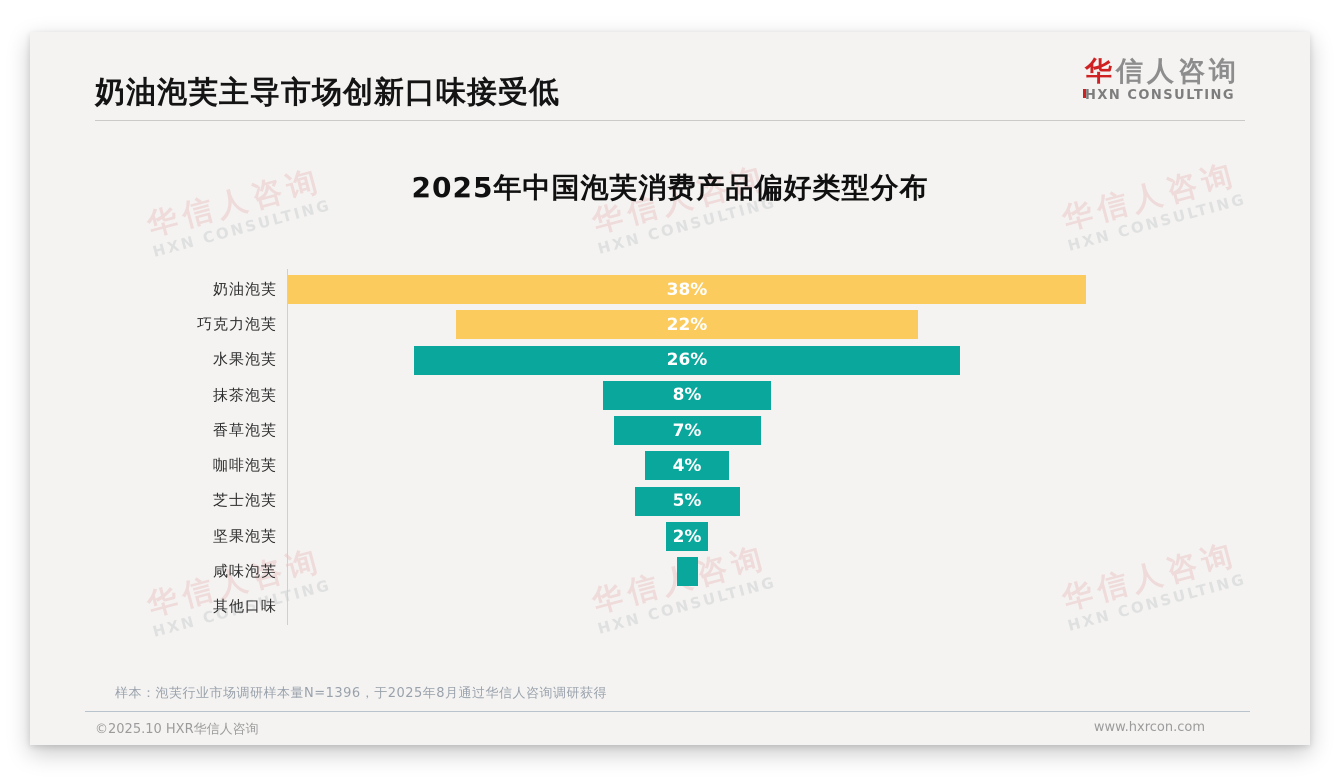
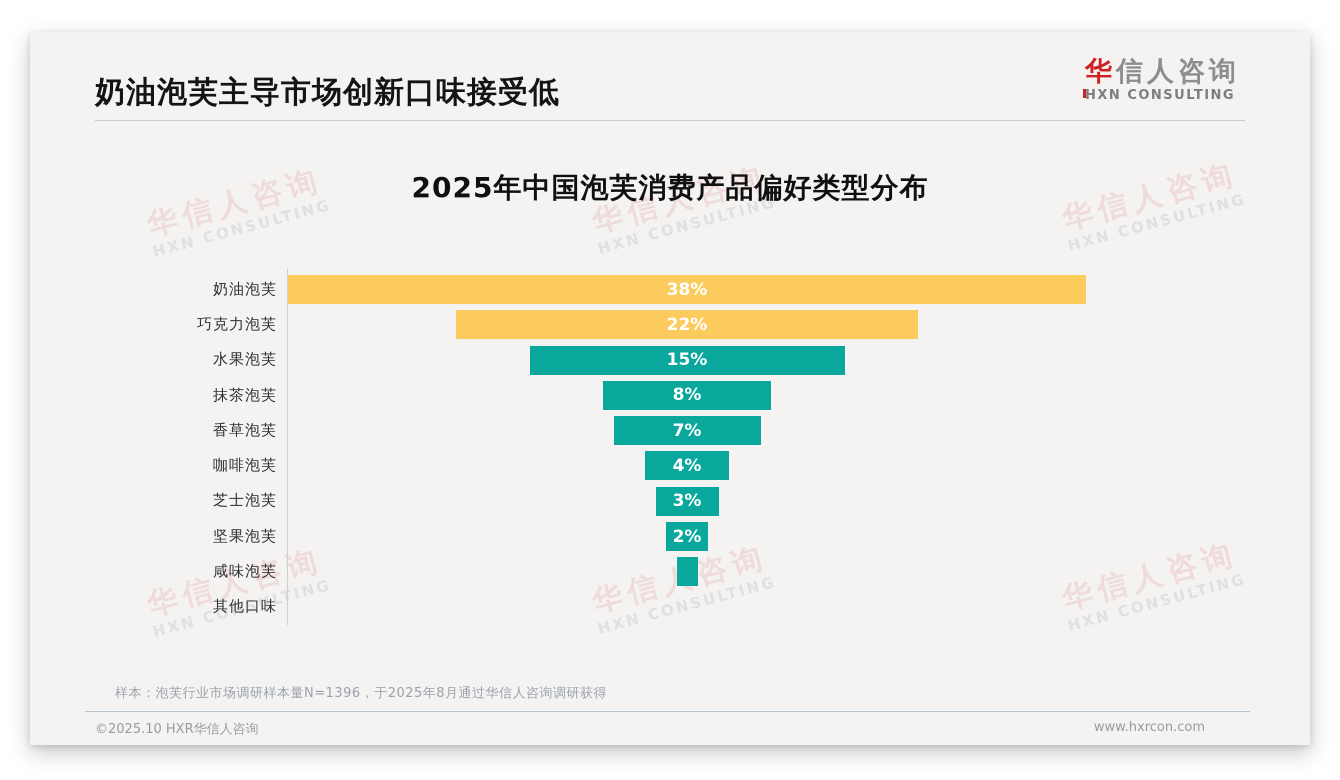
水果泡芙: 26% -> 15%
芝士泡芙: 5% -> 3%
